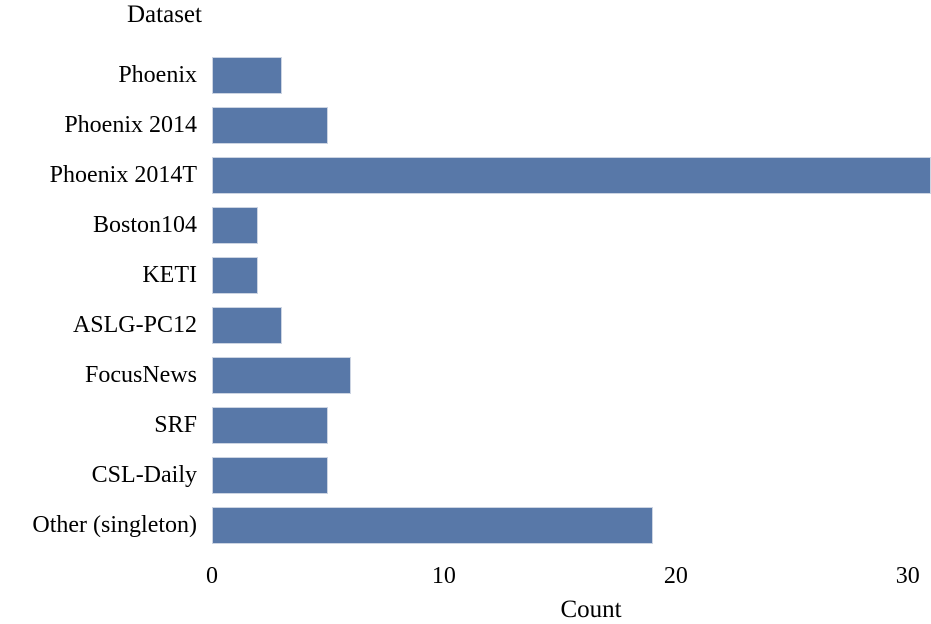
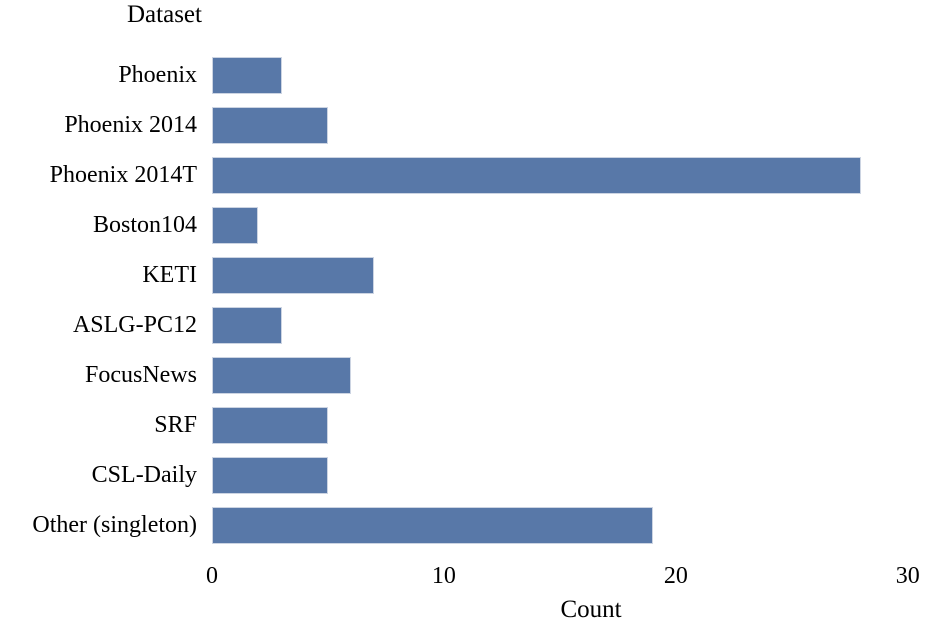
Phoenix 2014T: 31 -> 28
KETI: 2 -> 7
